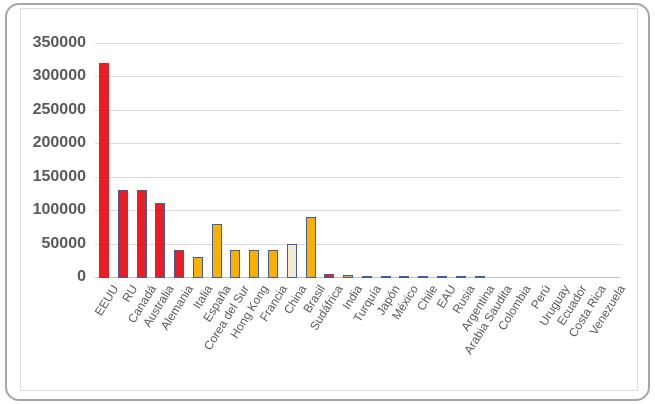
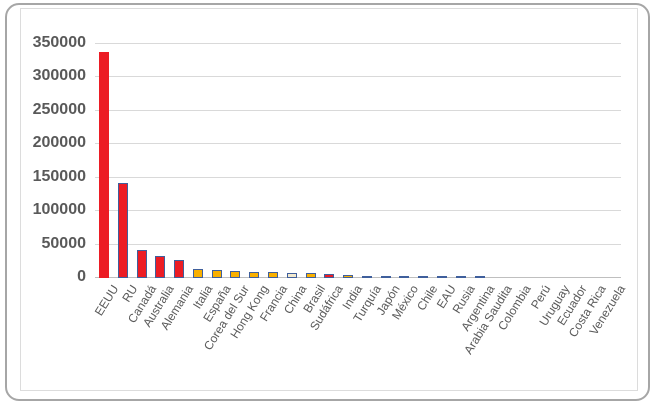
EEUU: 320000 -> 340000
RU: 130000 -> 140000
Canadá: 130000 -> 40000
Australia: 110000 -> 30000
Alemania: 40000 -> 30000
Italia: 30000 -> 10000
España: 80000 -> 10000
Corea del Sur: 40000 -> 10000
Hong Kong: 40000 -> 10000
Francia: 40000 -> 10000
China: 50000 -> 10000
Brasil: 90000 -> 10000
